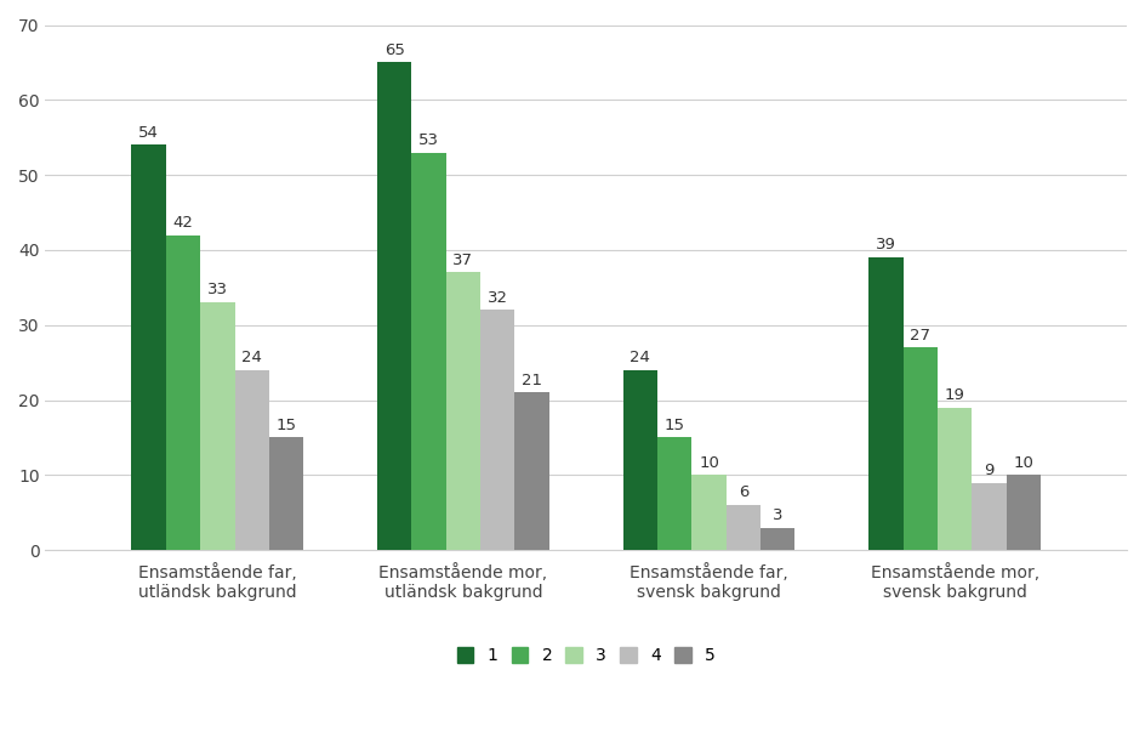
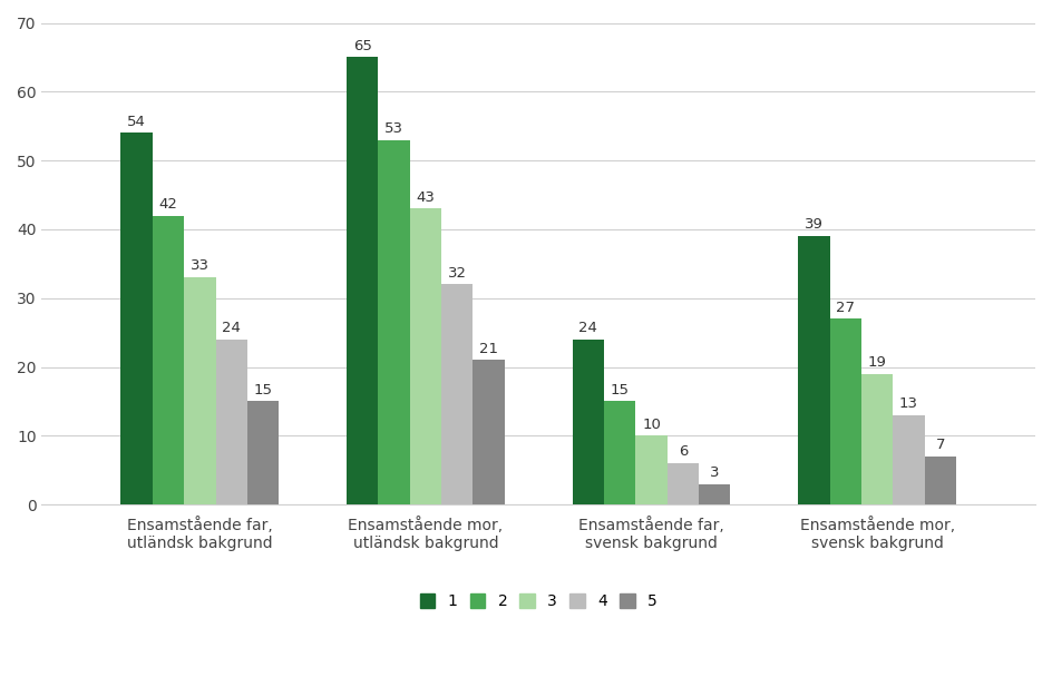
3/Ensamstående mor, utländsk bakgrund: 37 -> 43
4/Ensamstående mor, svensk bakgrund: 9 -> 13
5/Ensamstående mor, svensk bakgrund: 10 -> 7
